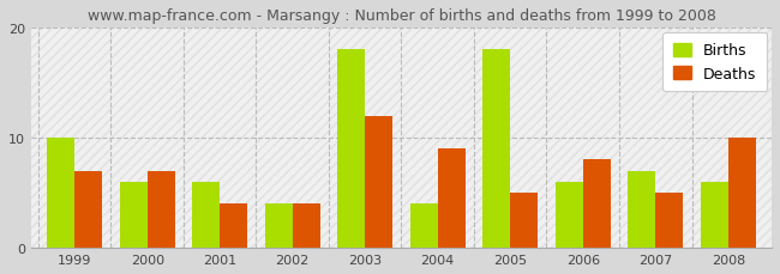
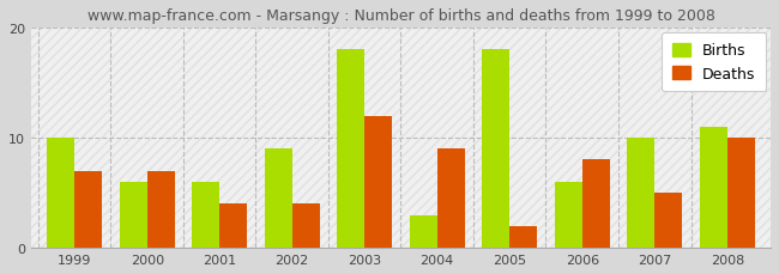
Births/2002: 4 -> 9
Births/2004: 4 -> 3
Deaths/2005: 5 -> 2
Births/2007: 7 -> 10
Births/2008: 6 -> 11
